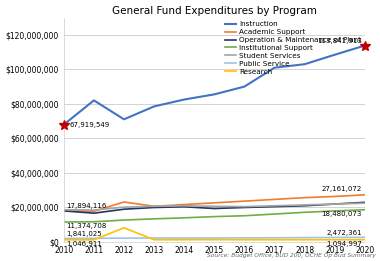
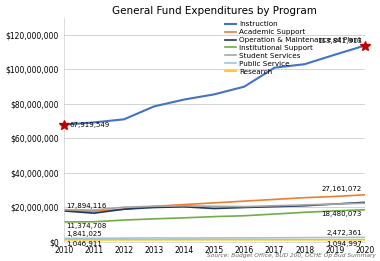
Instruction/2011: $82,000,000 -> $69,000,000
Academic Support/2012: $23,000,000 -> $19,000,000
Research/2012: $8,000,000 -> $1,000,000
